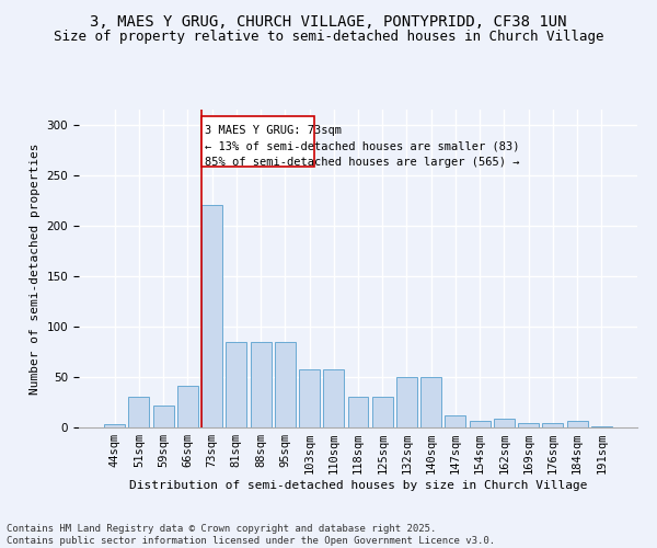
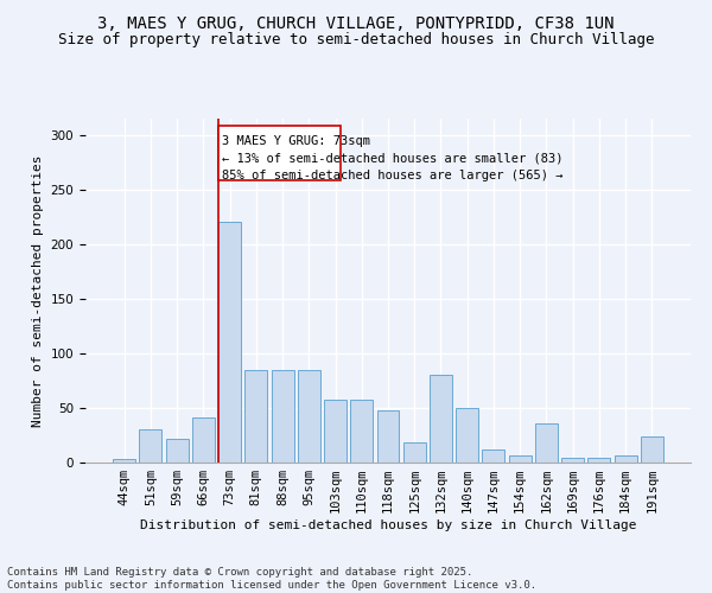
118sqm: 30 -> 48
125sqm: 30 -> 18
132sqm: 50 -> 80
162sqm: 9 -> 36
191sqm: 1 -> 24
